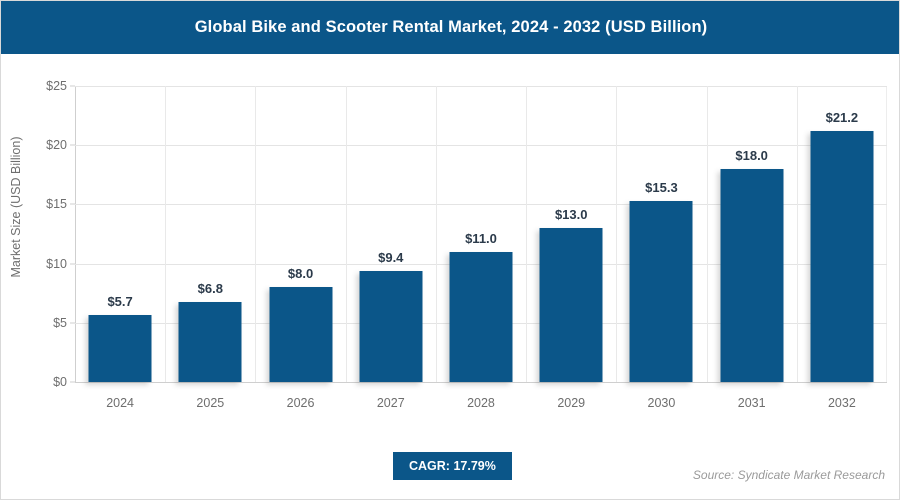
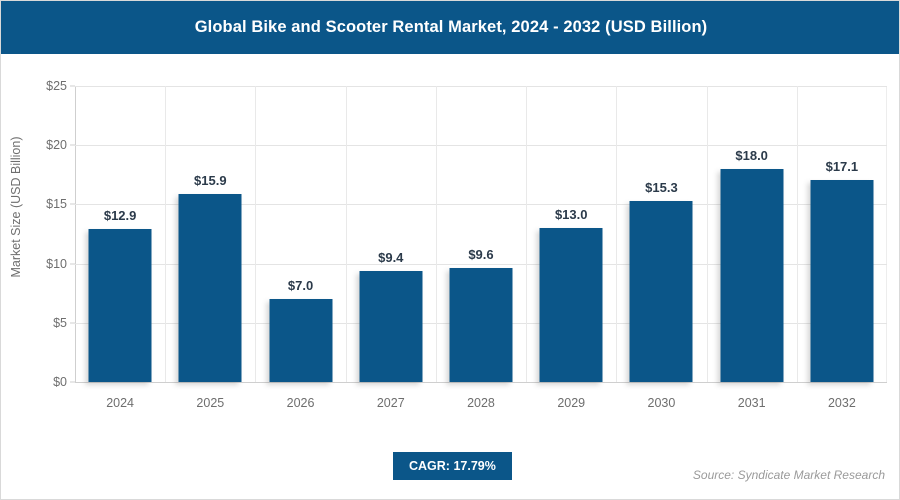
2024: $5.7 -> $12.9
2025: $6.8 -> $15.9
2026: $8.0 -> $7.0
2028: $11.0 -> $9.6
2032: $21.2 -> $17.1
